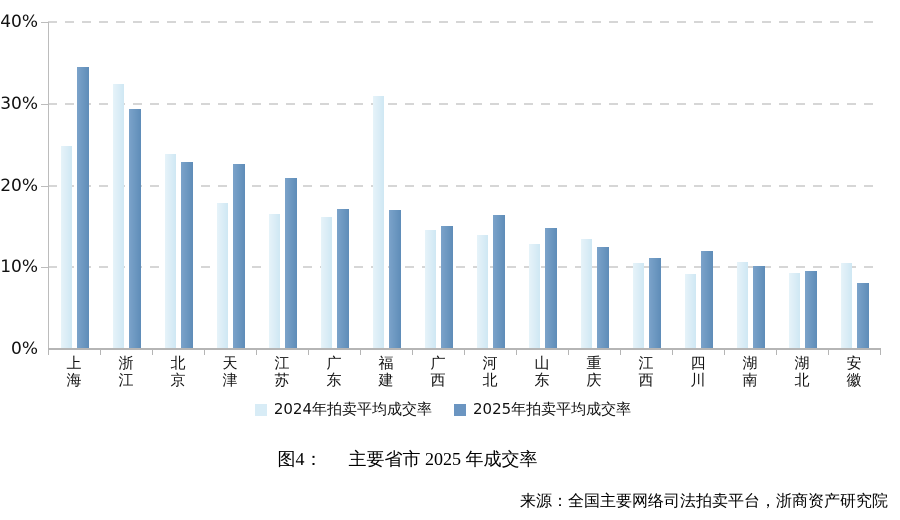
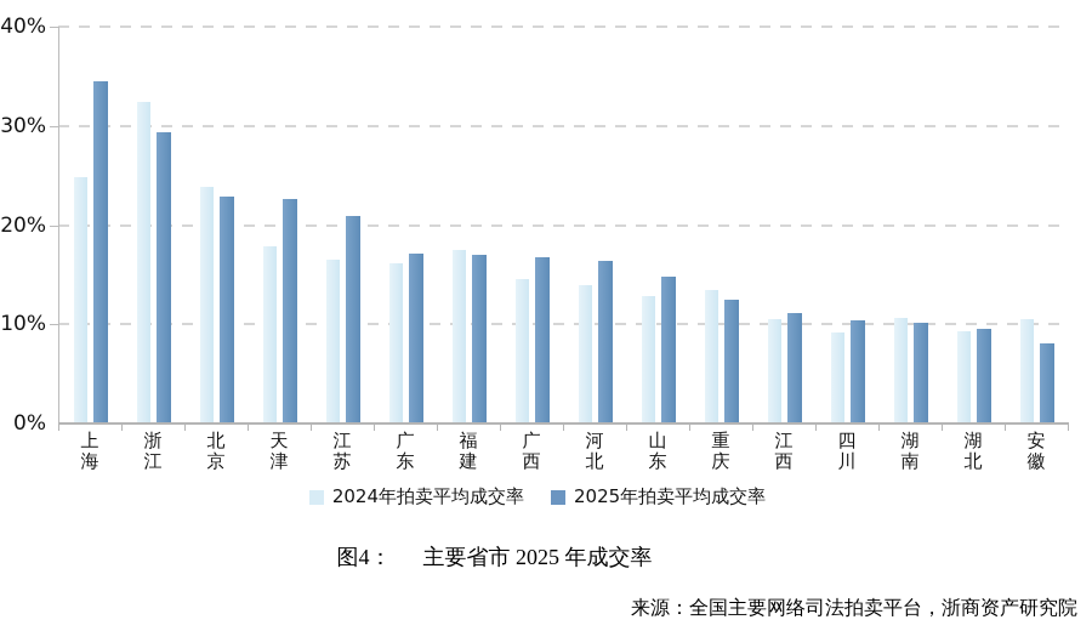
2024年拍卖平均成交率/福建: 31% -> 18%
2025年拍卖平均成交率/广西: 15% -> 17%
2025年拍卖平均成交率/四川: 12% -> 10%
